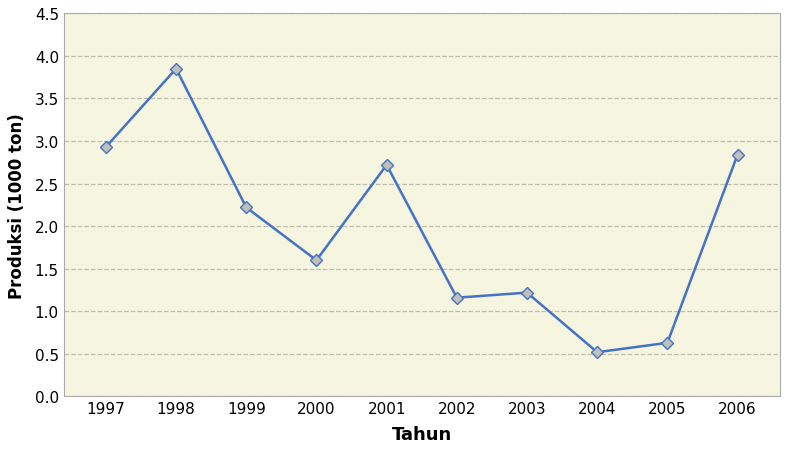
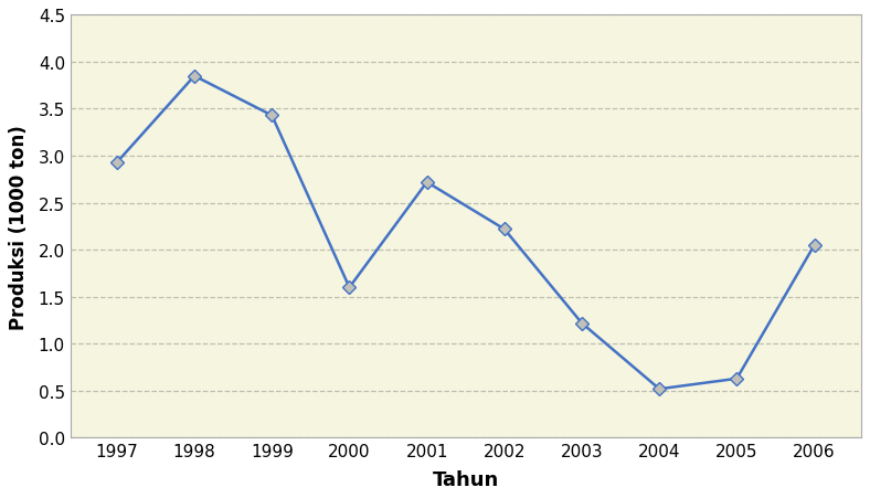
1999: 2.22 -> 3.43
2002: 1.16 -> 2.22
2006: 2.84 -> 2.05
